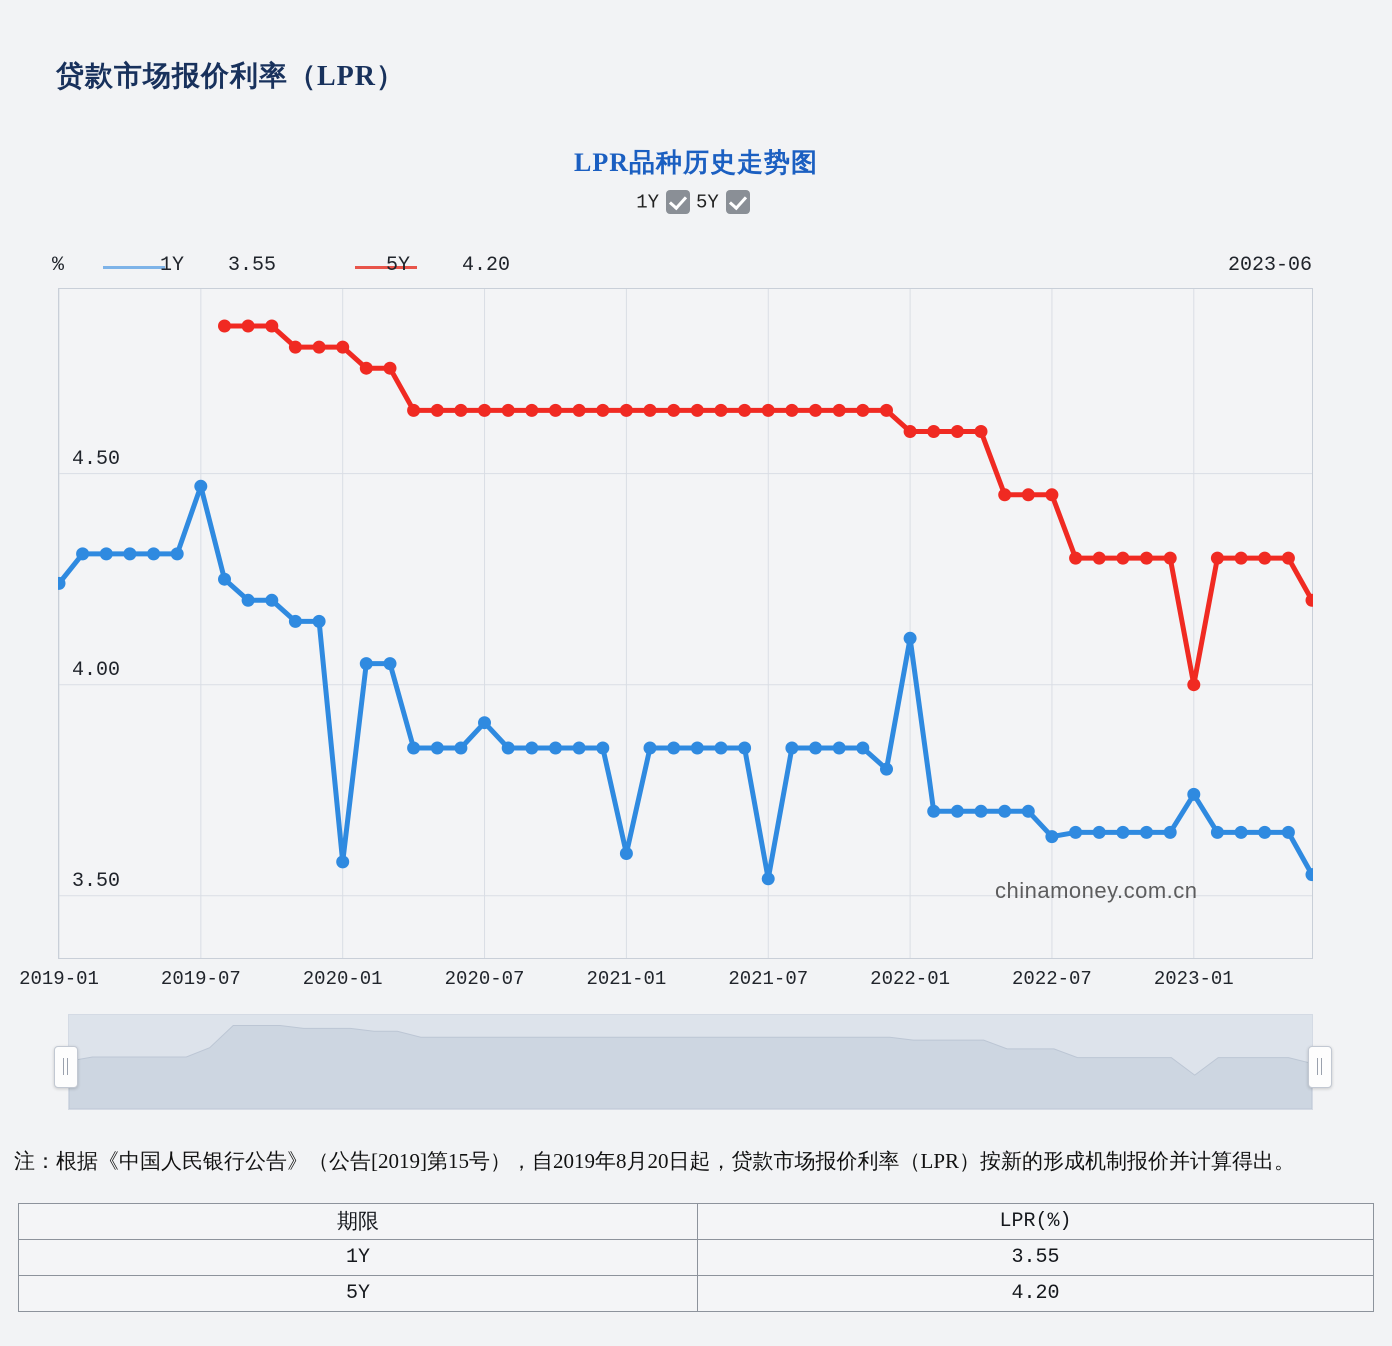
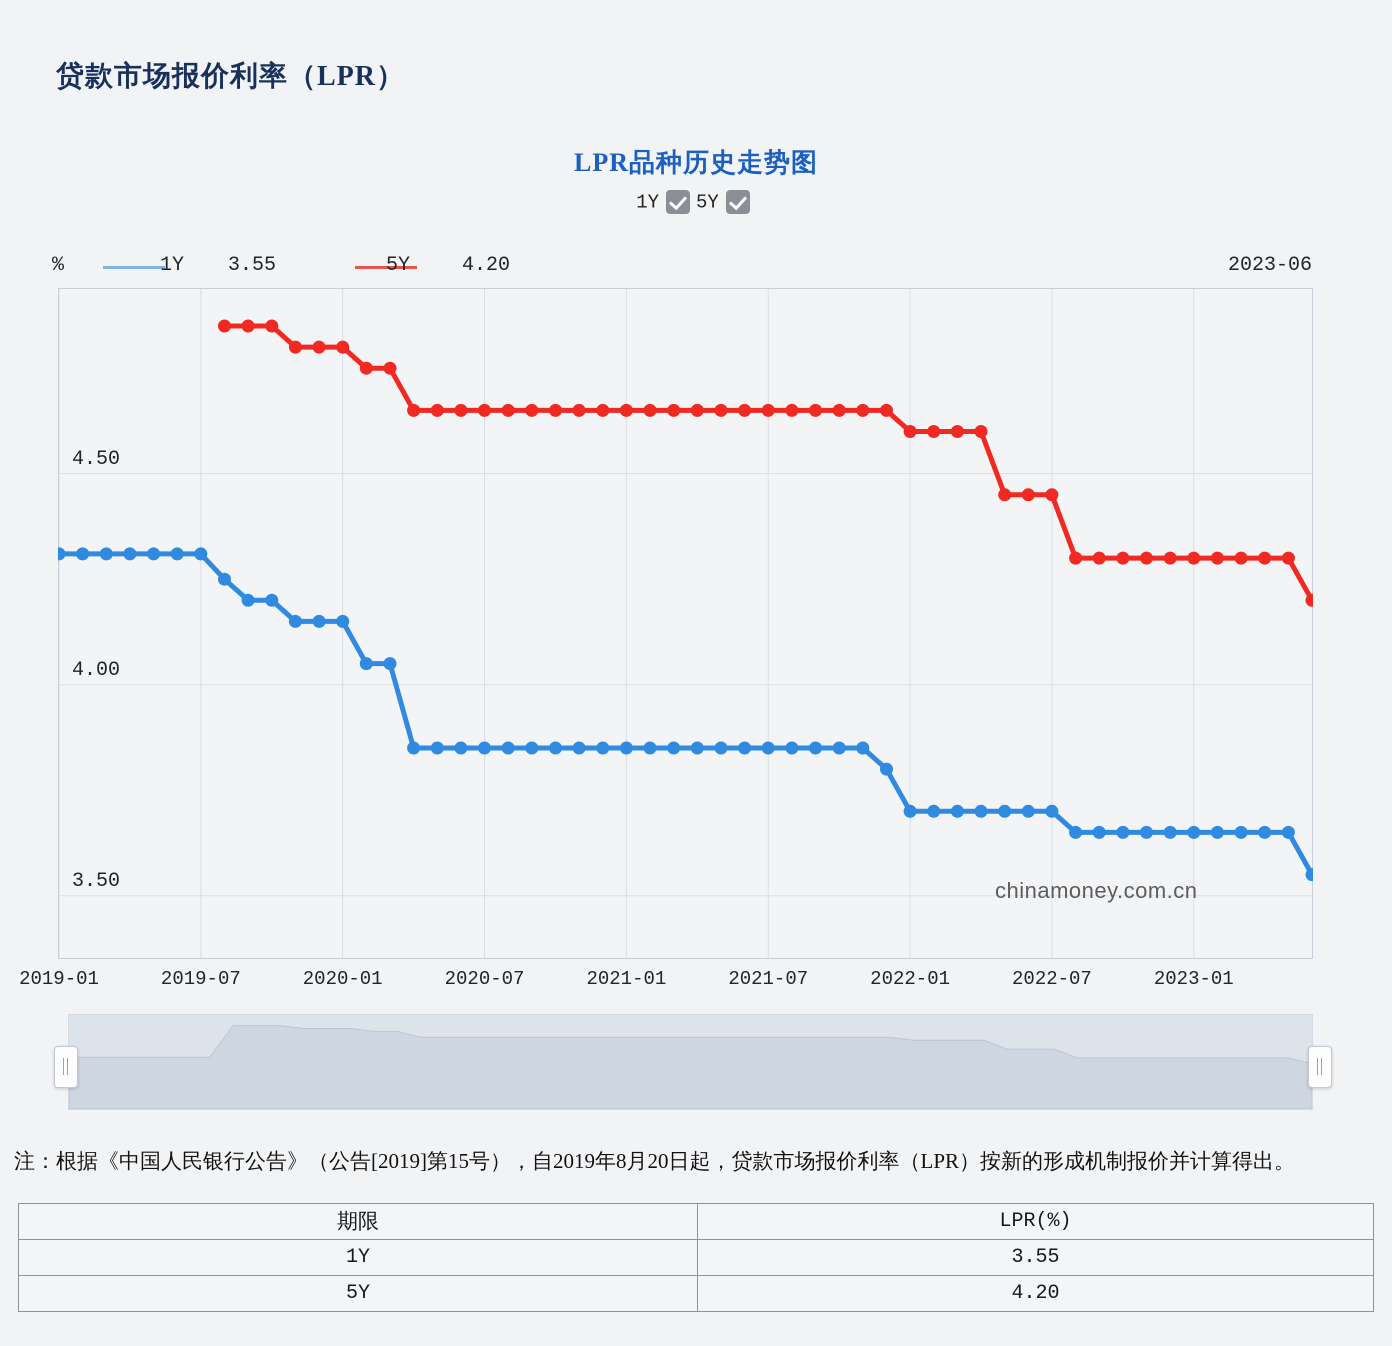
1Y/2019-01: 4.24 -> 4.31
1Y/2019-07: 4.47 -> 4.31
1Y/2020-01: 3.58 -> 4.15
1Y/2020-07: 3.91 -> 3.85
1Y/2021-01: 3.60 -> 3.85
1Y/2021-07: 3.54 -> 3.85
1Y/2022-01: 4.11 -> 3.70
1Y/2022-07: 3.64 -> 3.70
1Y/2023-01: 3.74 -> 3.65
5Y/2023-01: 4.00 -> 4.30
